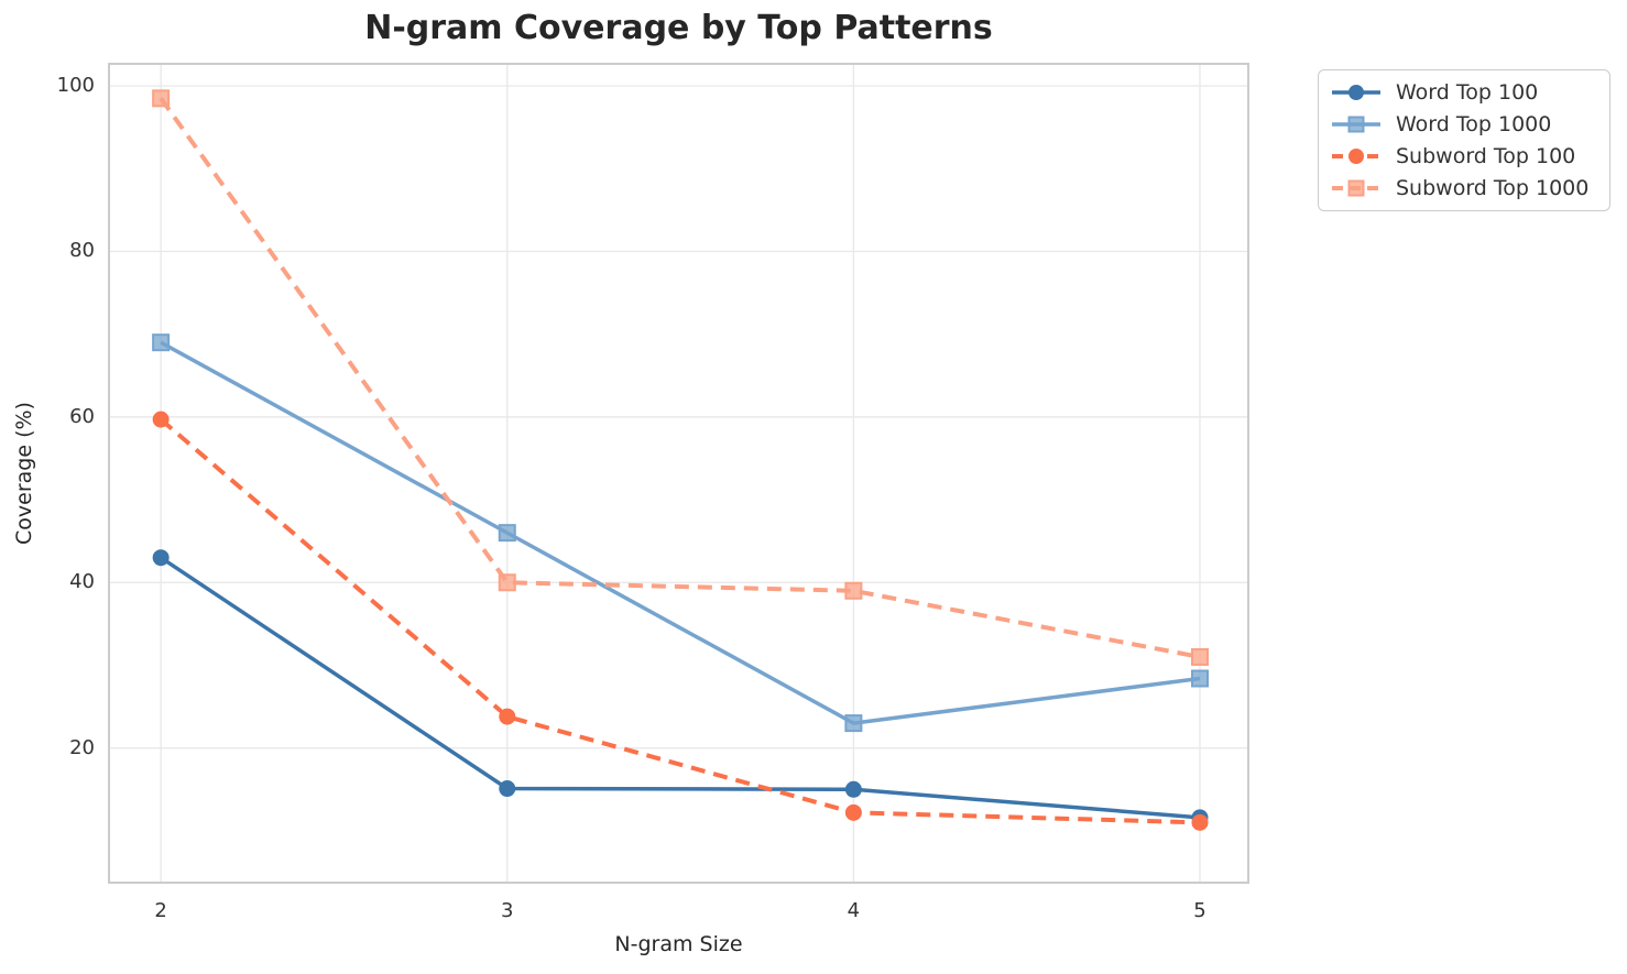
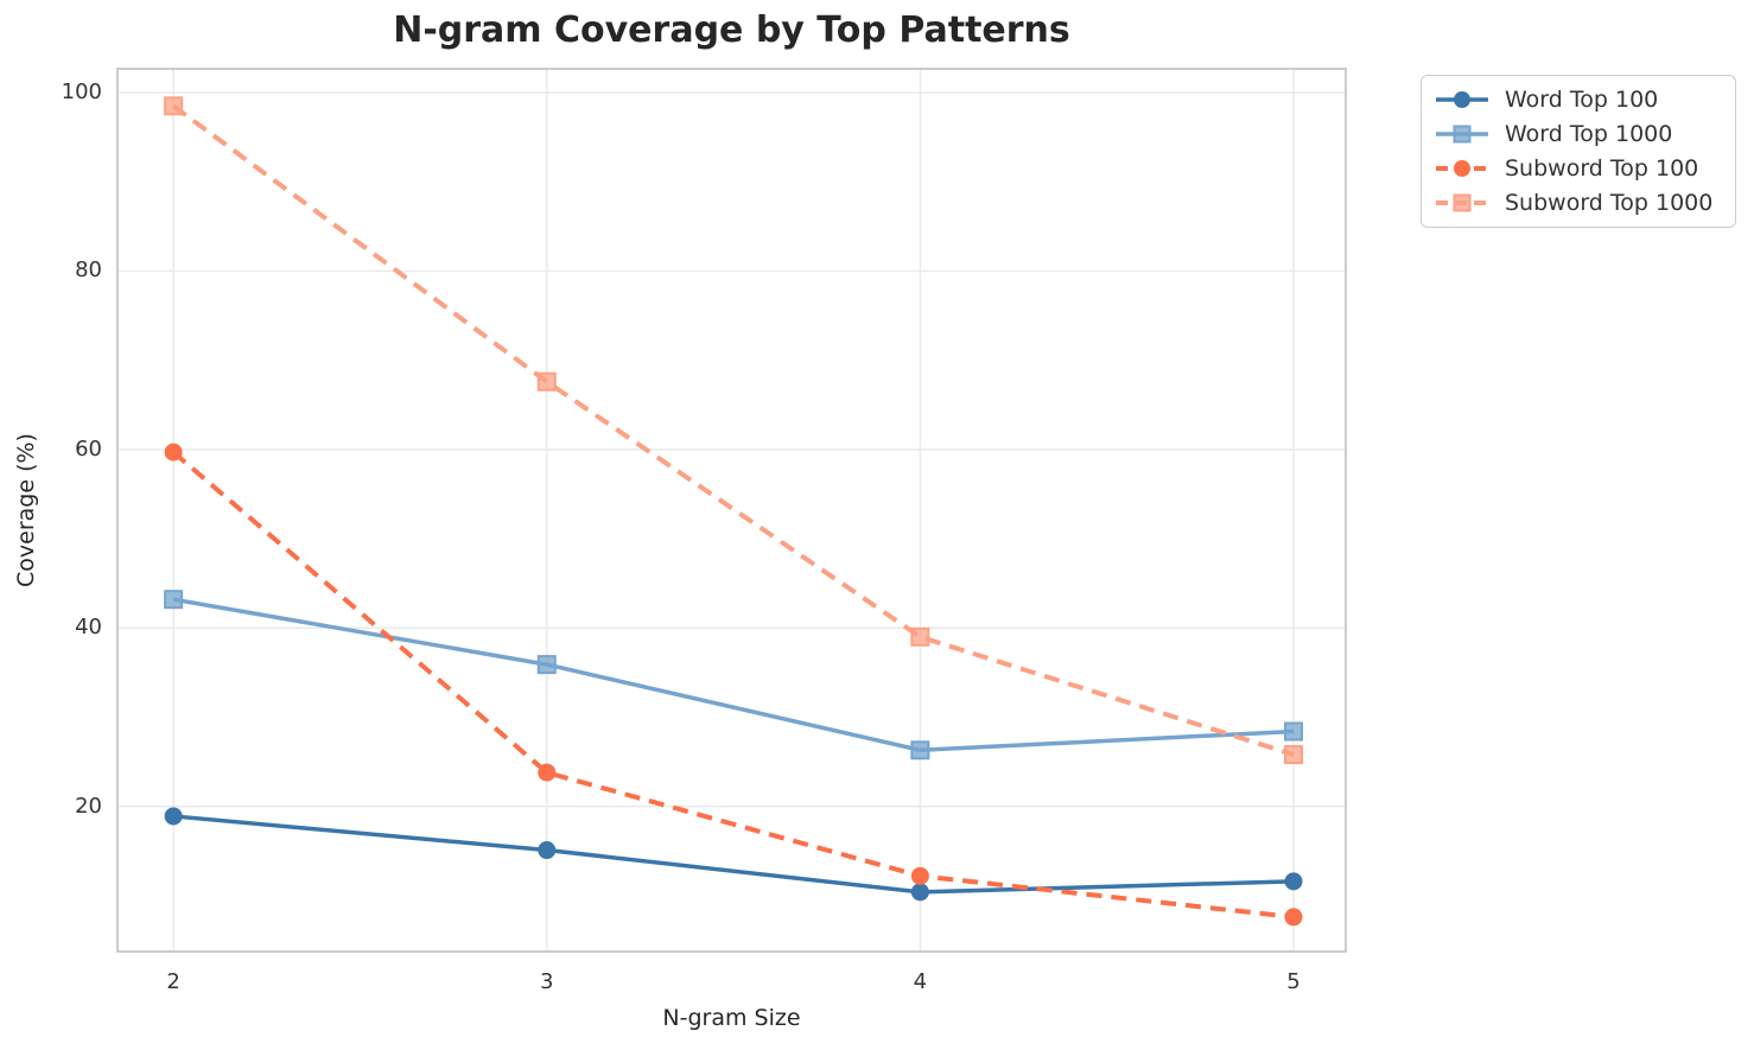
Word Top 100/2: 43 -> 19
Word Top 1000/2: 69 -> 43
Word Top 1000/3: 46 -> 36
Subword Top 1000/3: 40 -> 68
Word Top 100/4: 15 -> 10
Word Top 1000/4: 23 -> 26
Subword Top 100/5: 11 -> 8
Subword Top 1000/5: 31 -> 26
